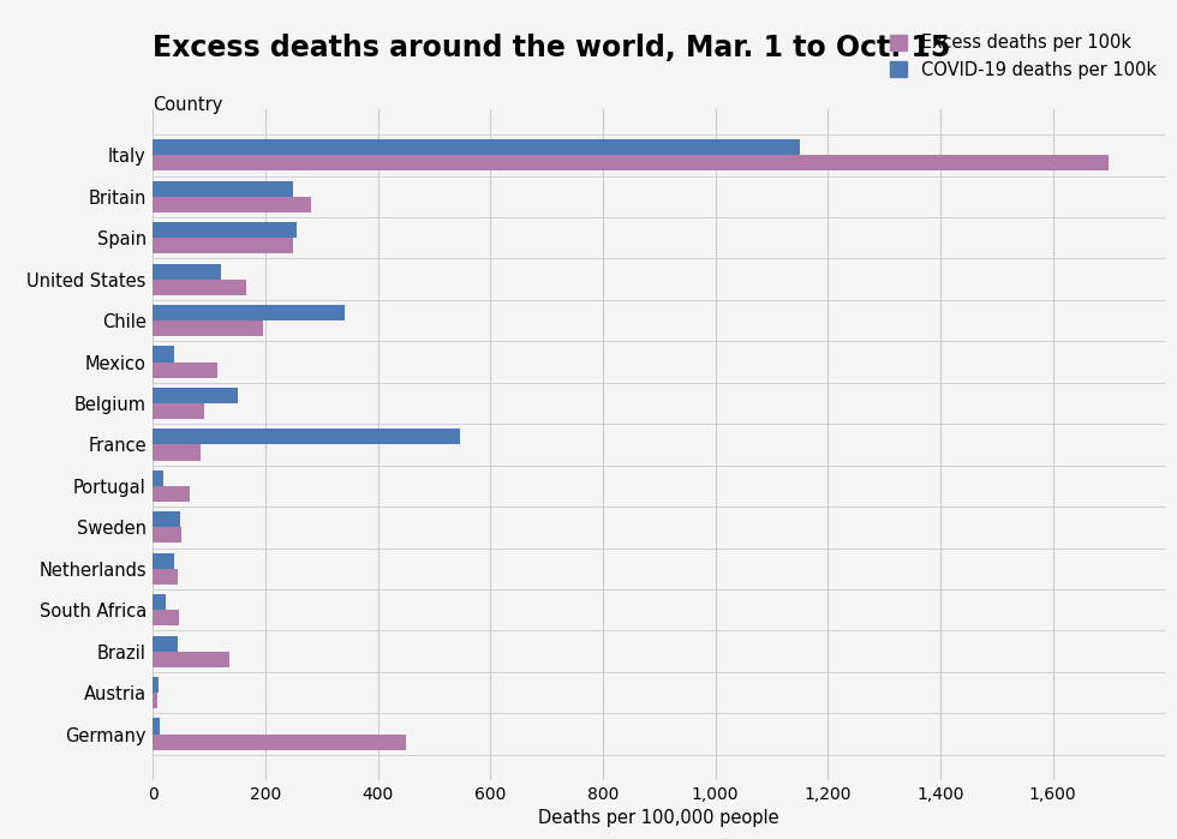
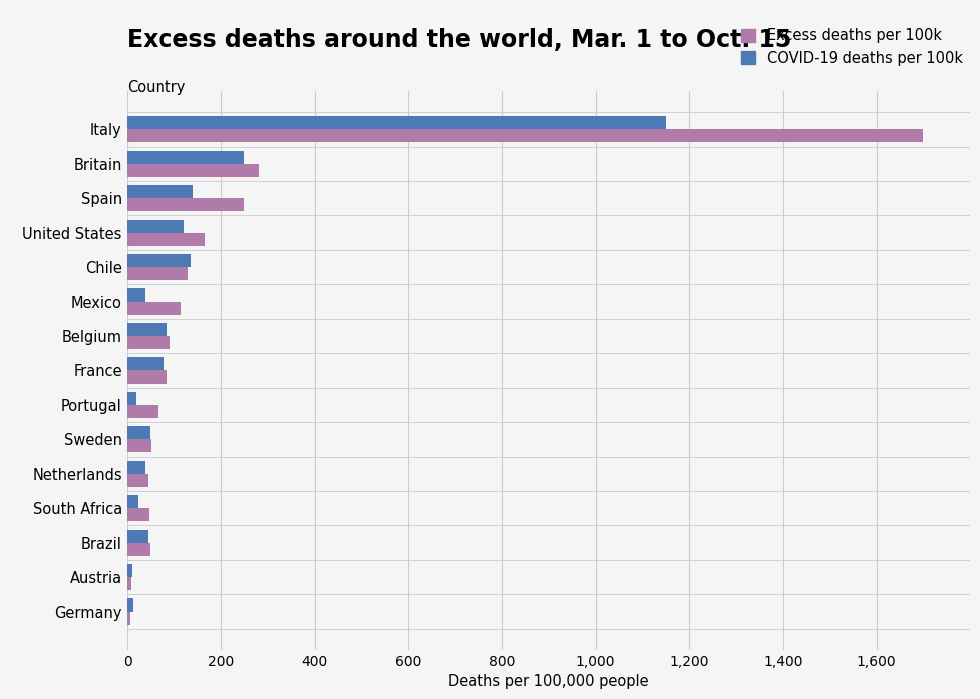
COVID-19 deaths per 100k/Spain: 255 -> 140
COVID-19 deaths per 100k/Chile: 340 -> 135
Excess deaths per 100k/Chile: 195 -> 130
COVID-19 deaths per 100k/Belgium: 150 -> 85
COVID-19 deaths per 100k/France: 545 -> 78
Excess deaths per 100k/Brazil: 135 -> 48
Excess deaths per 100k/Germany: 450 -> 6
